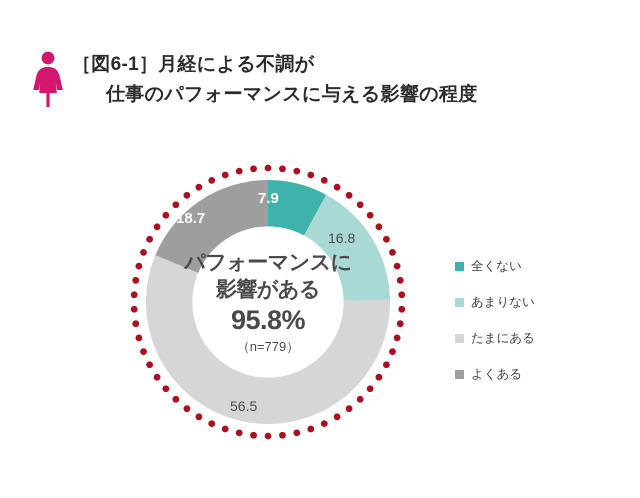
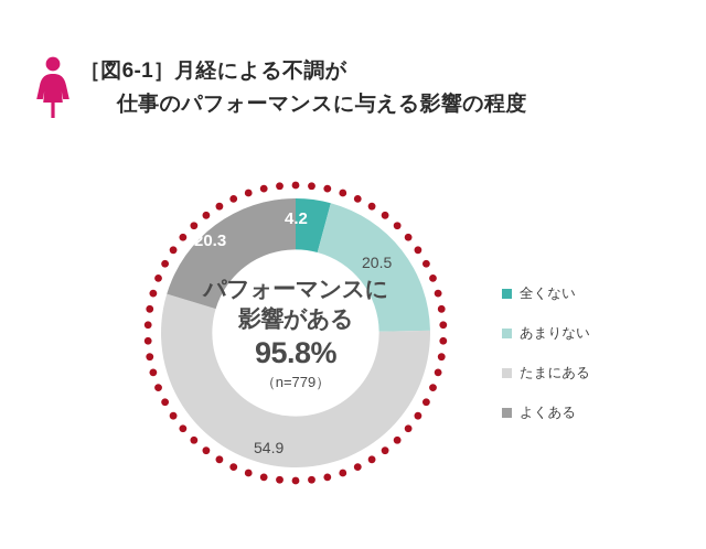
全くない: 7.9 -> 4.2
あまりない: 16.8 -> 20.5
たまにある: 56.5 -> 54.9
よくある: 18.7 -> 20.3
